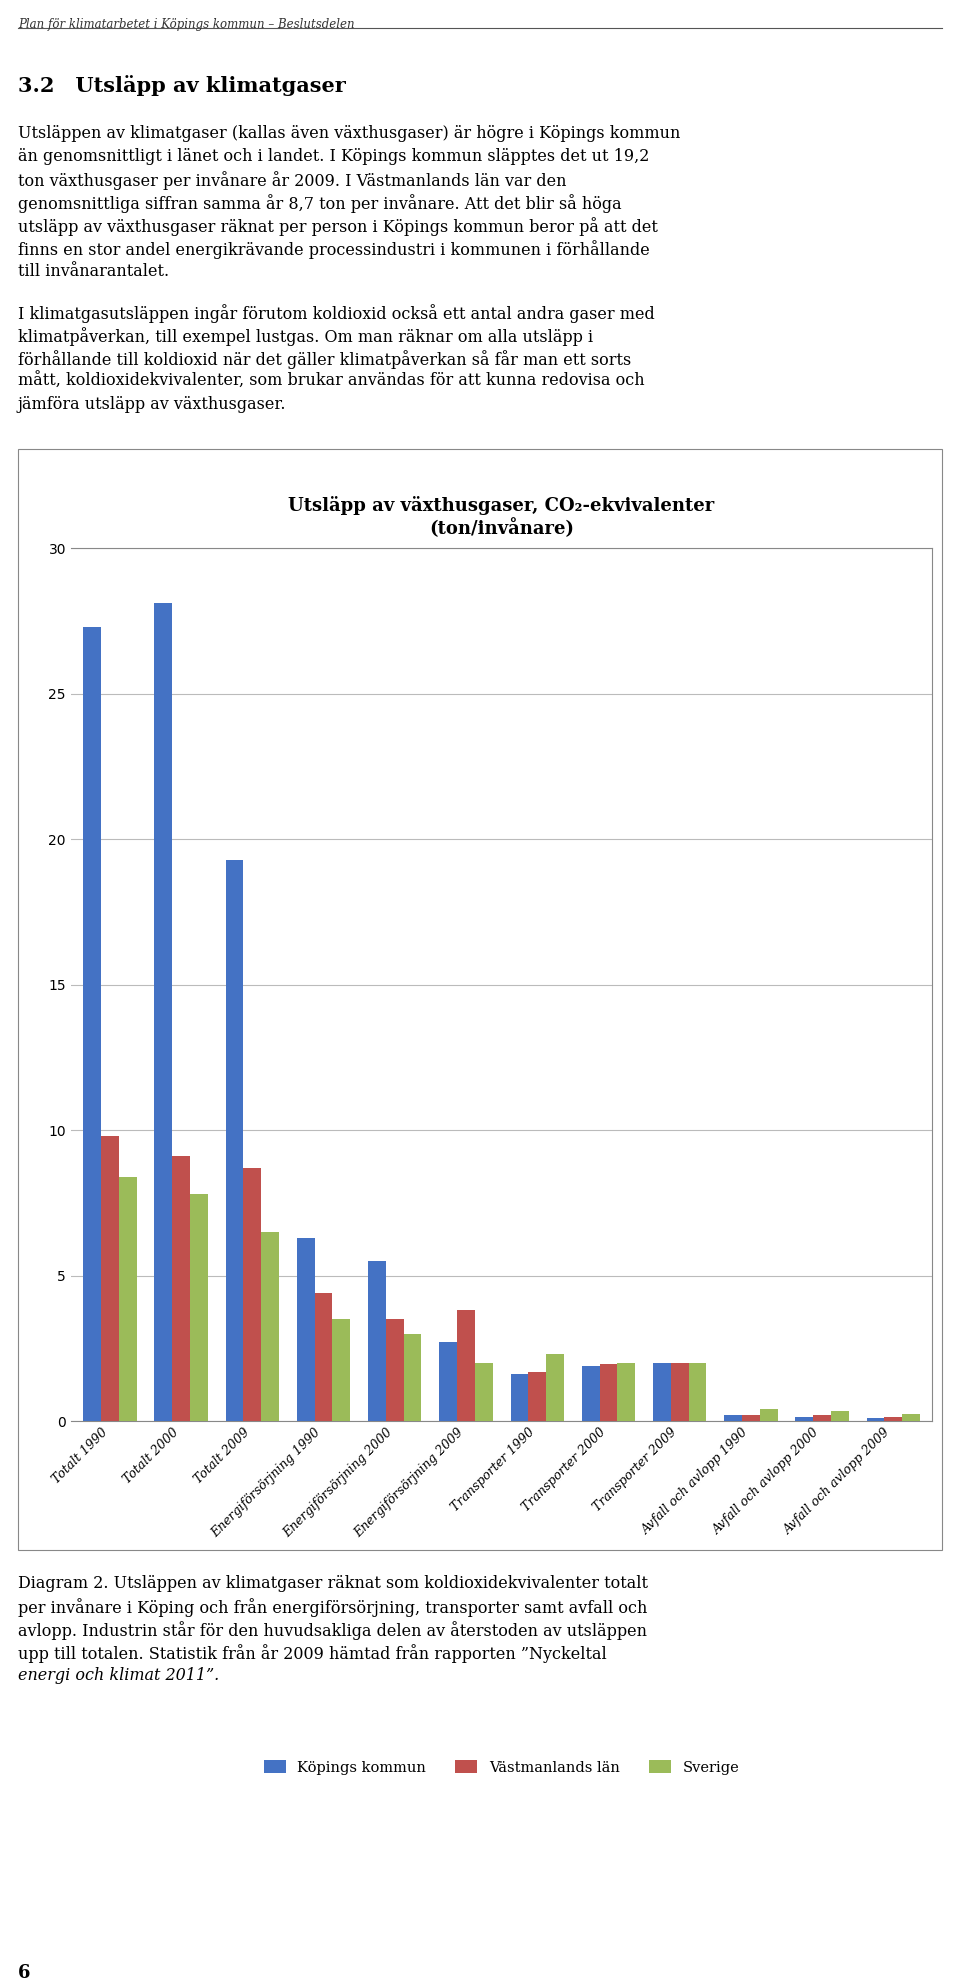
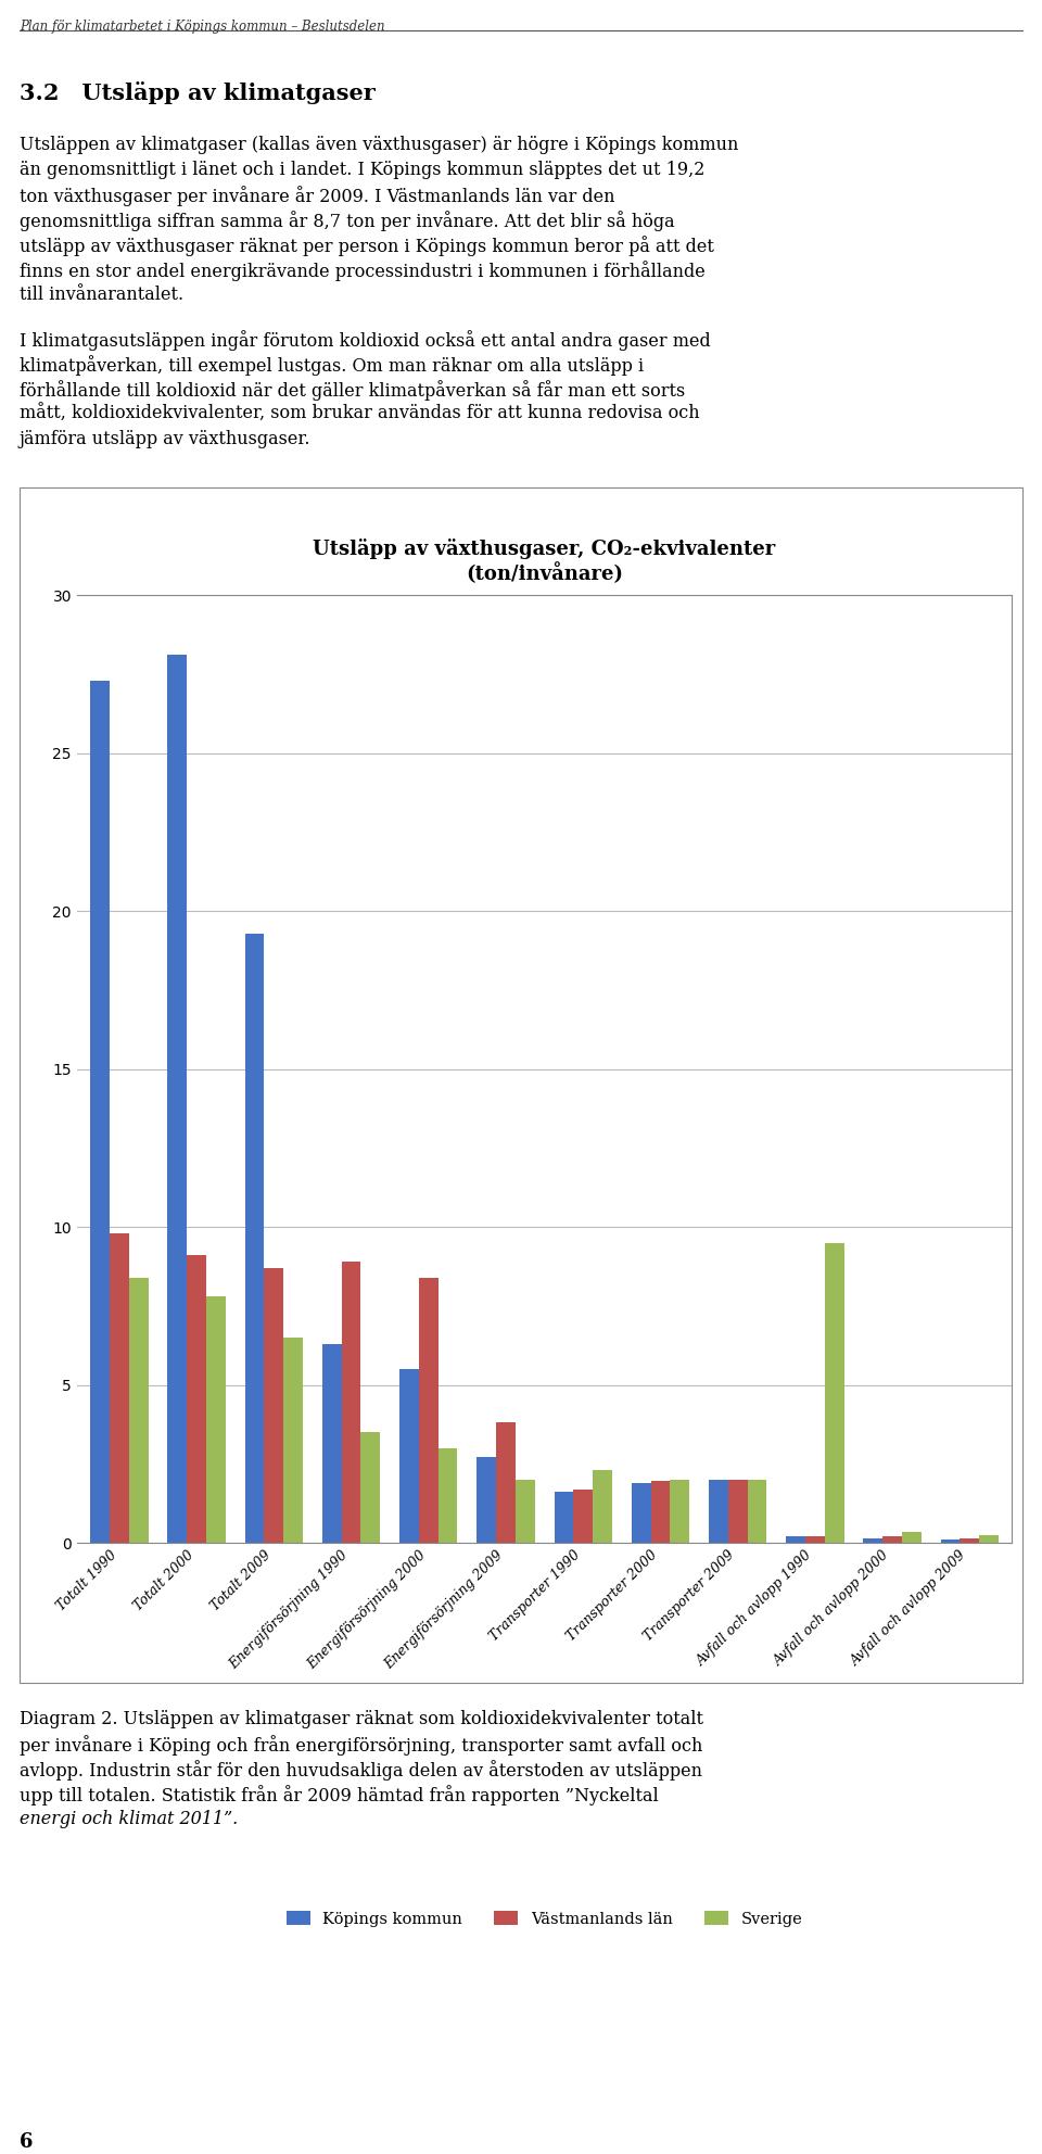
Västmanlands län/Energiförsörjning 1990: 4.40 -> 8.90
Västmanlands län/Energiförsörjning 2000: 3.50 -> 8.40
Sverige/Avfall och avlopp 1990: 0.40 -> 9.50
